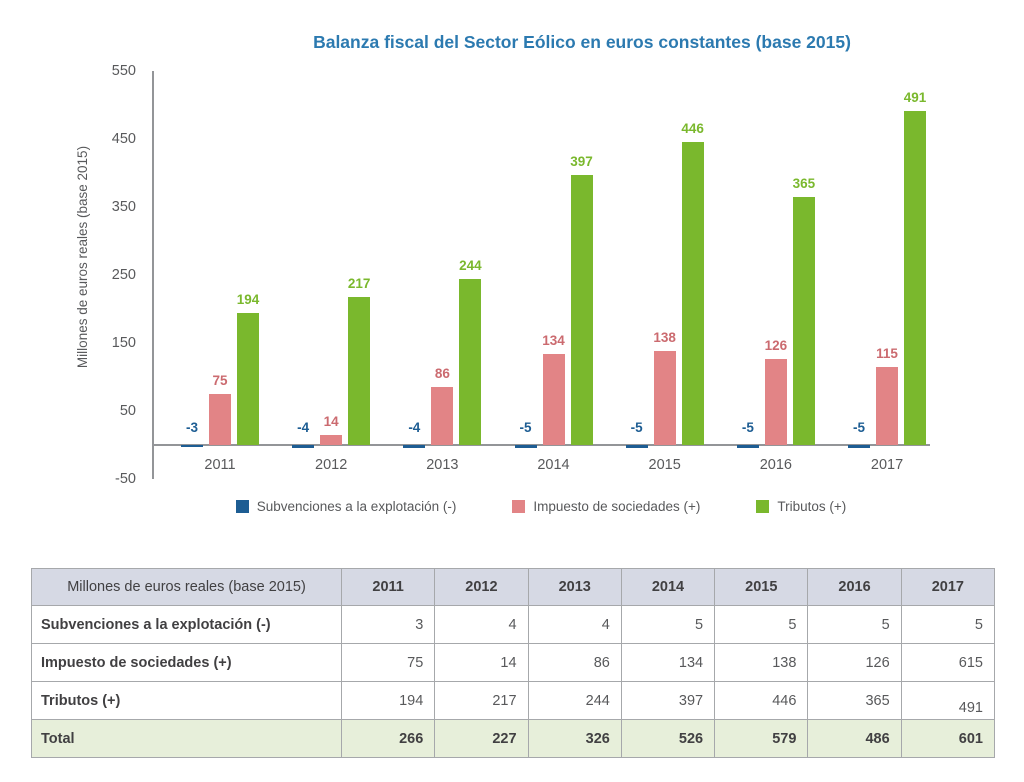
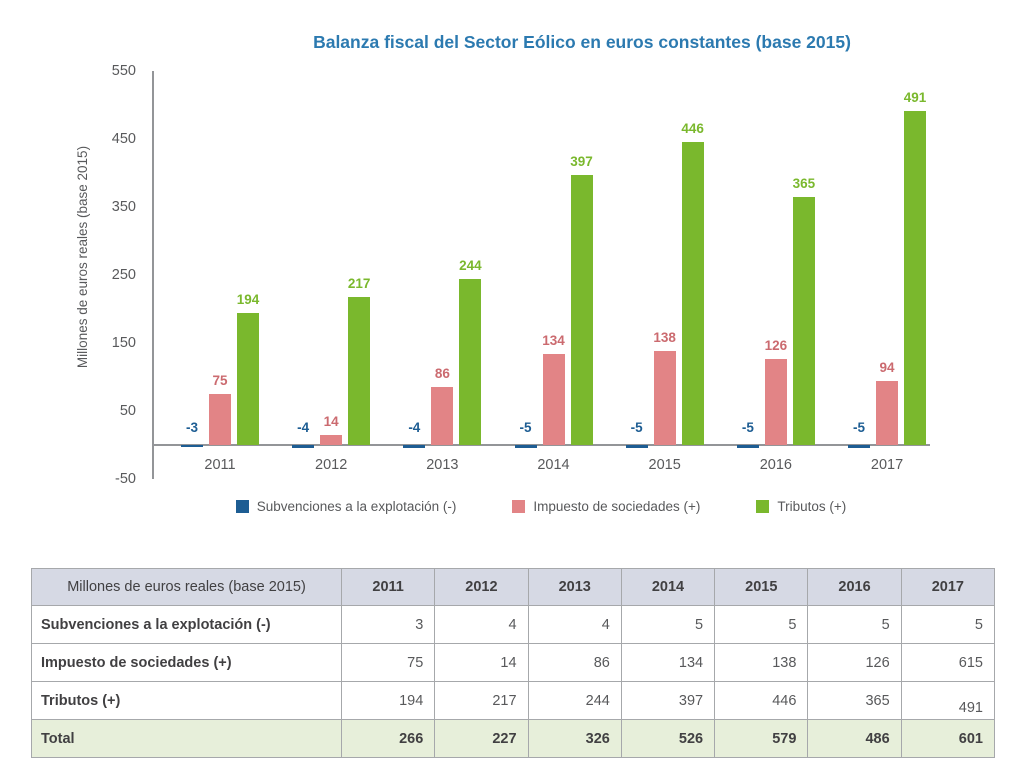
Impuesto de sociedades (+)/2017: 115 -> 94
